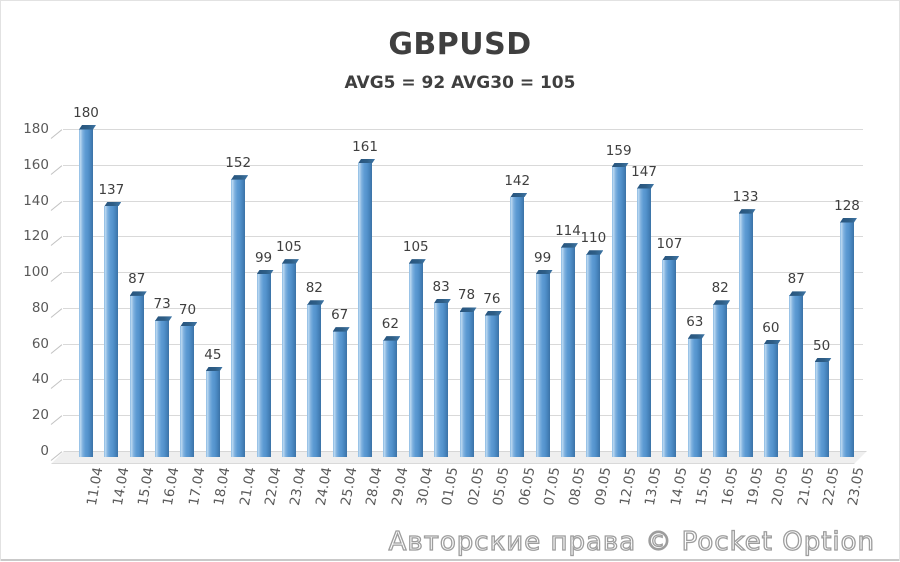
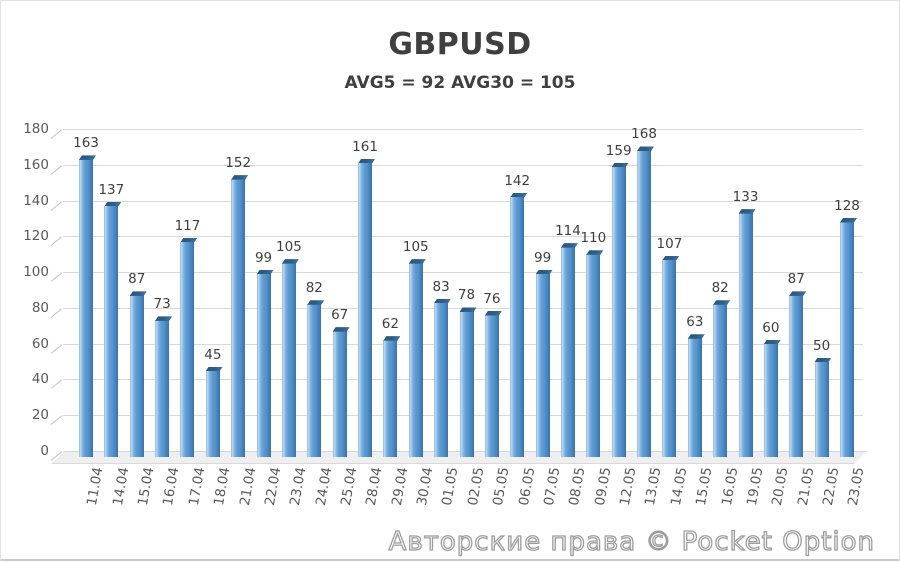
11.04: 180 -> 163
17.04: 70 -> 117
13.05: 147 -> 168
